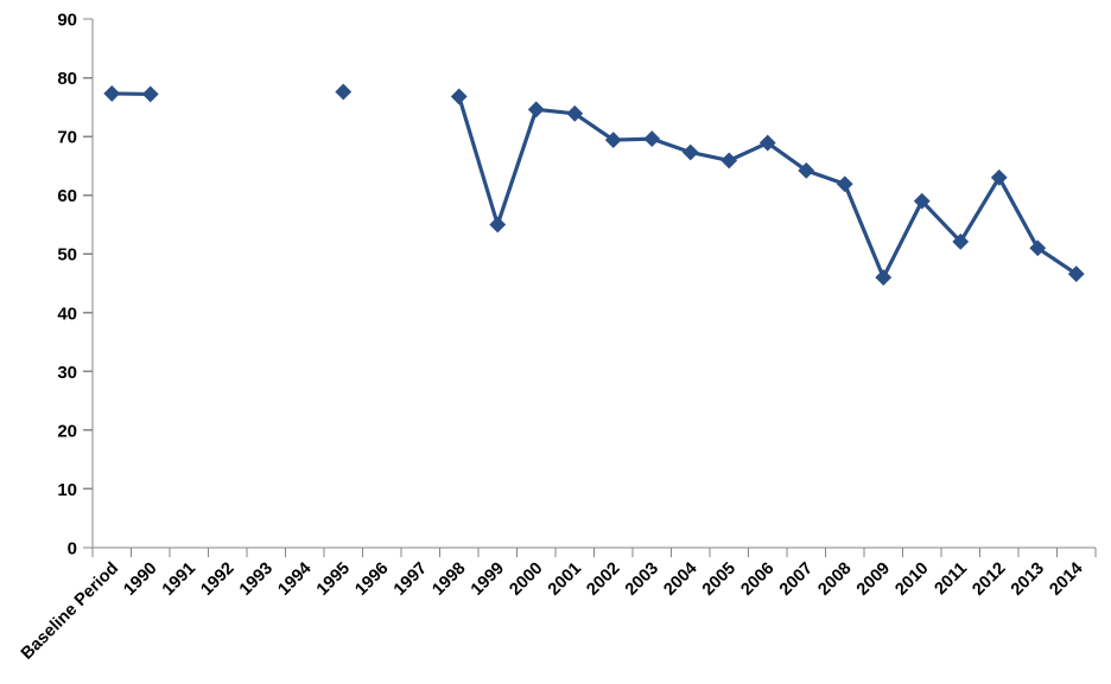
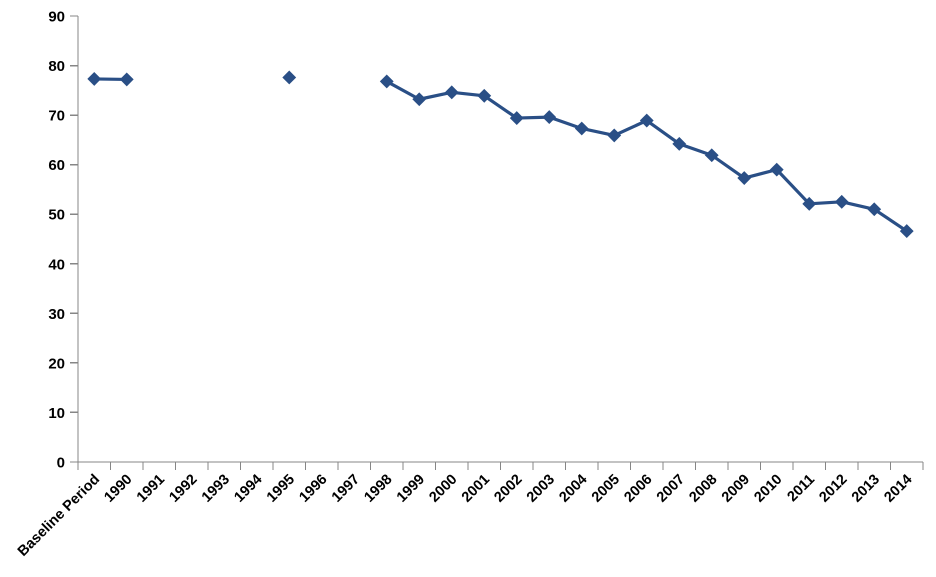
1999: 55 -> 73
2009: 46 -> 57
2012: 63 -> 52
